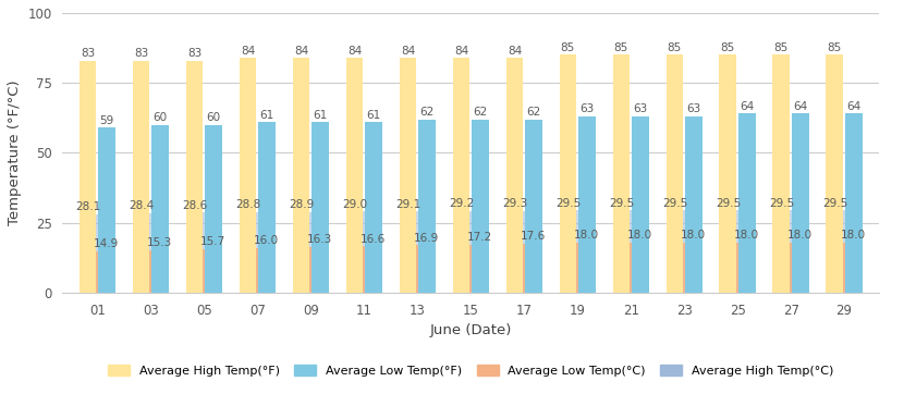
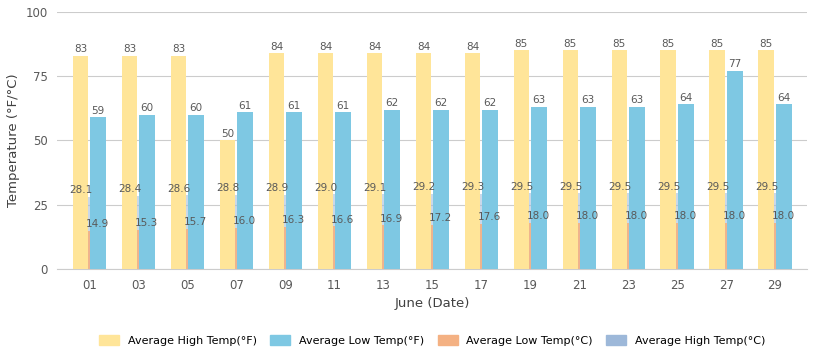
Average High Temp(°F)/07: 84 -> 50
Average Low Temp(°F)/27: 64 -> 77
